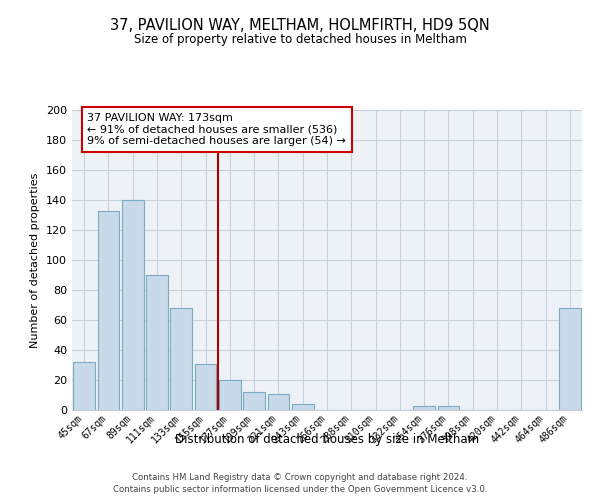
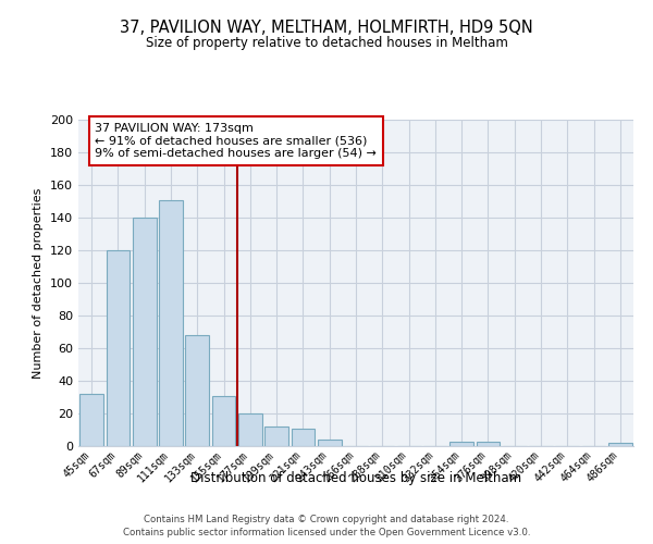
67sqm: 133 -> 120
111sqm: 90 -> 151
486sqm: 68 -> 2
